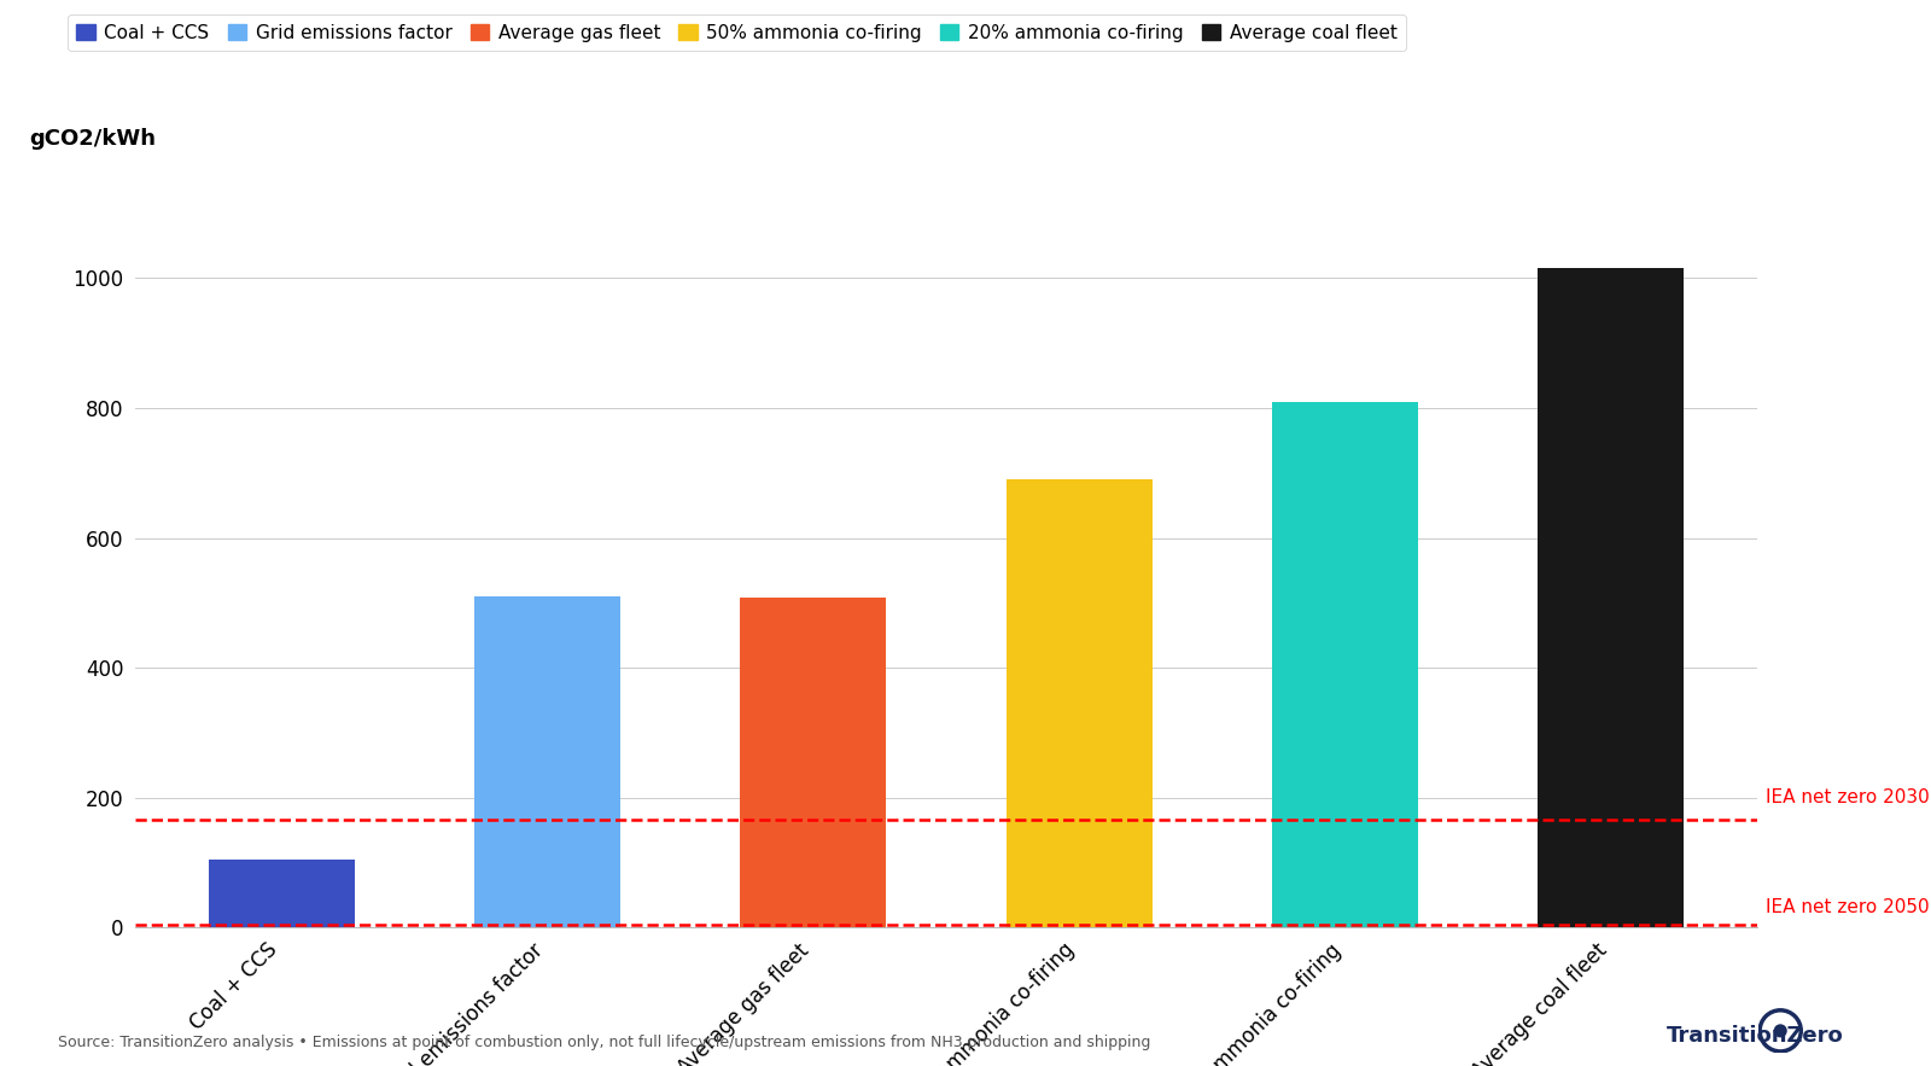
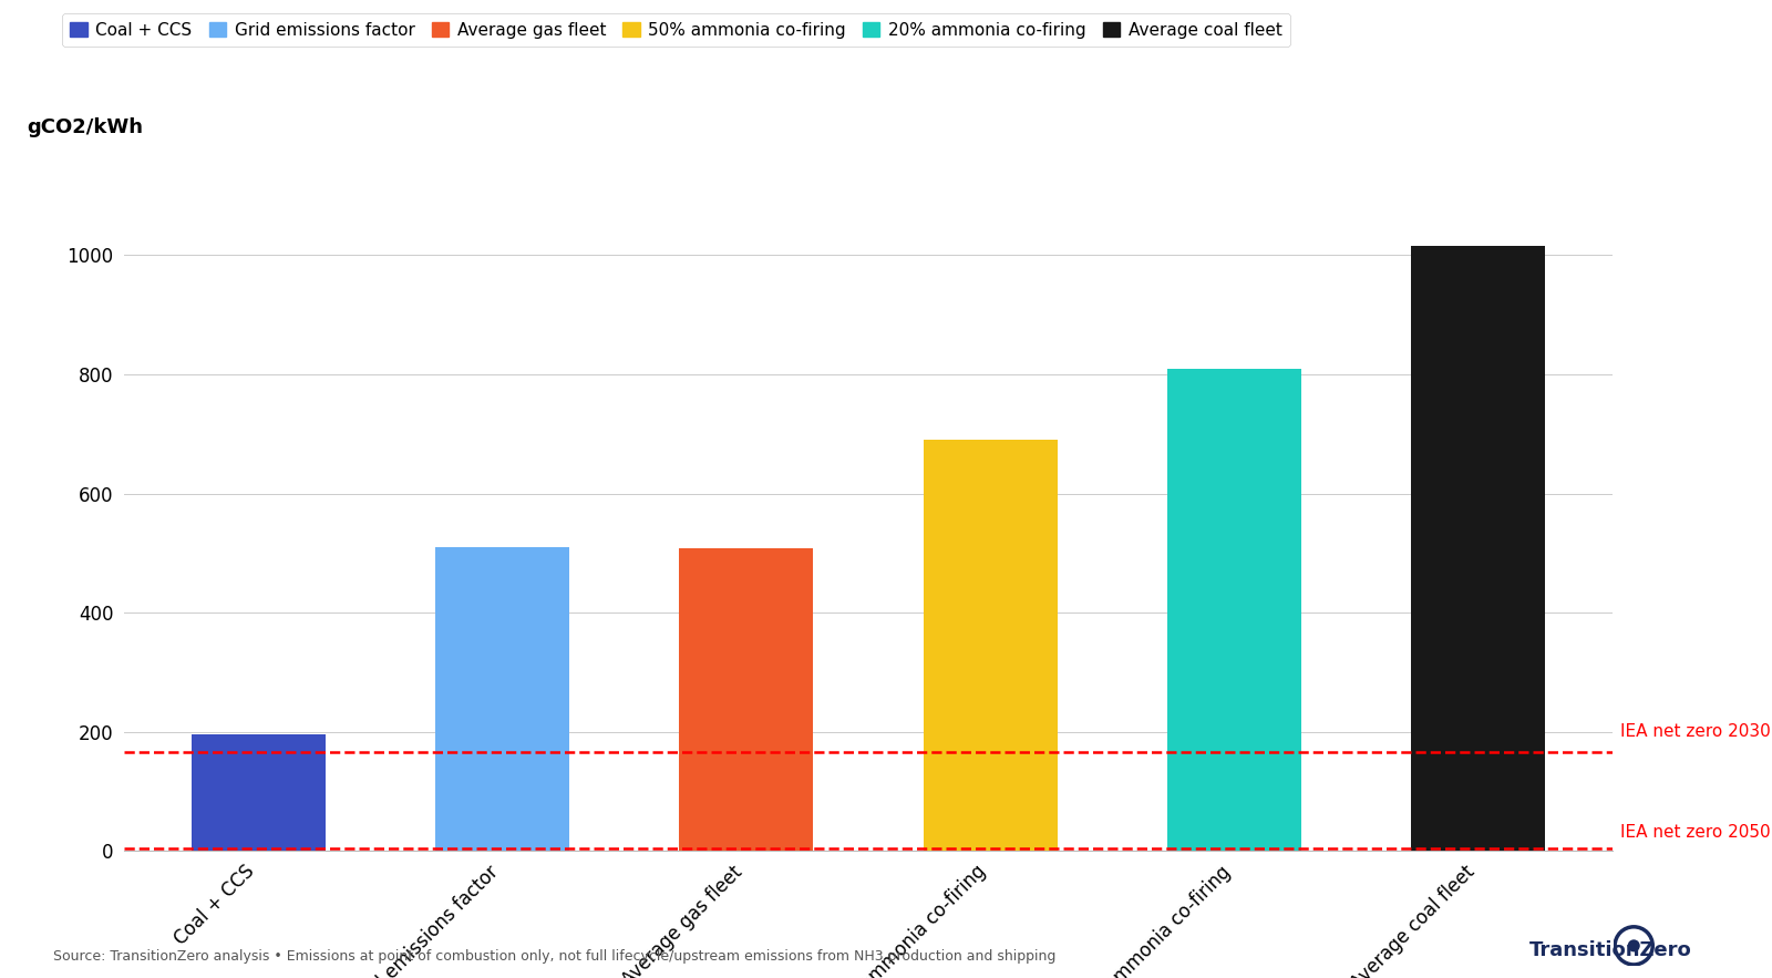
Coal + CCS: 105 -> 196
